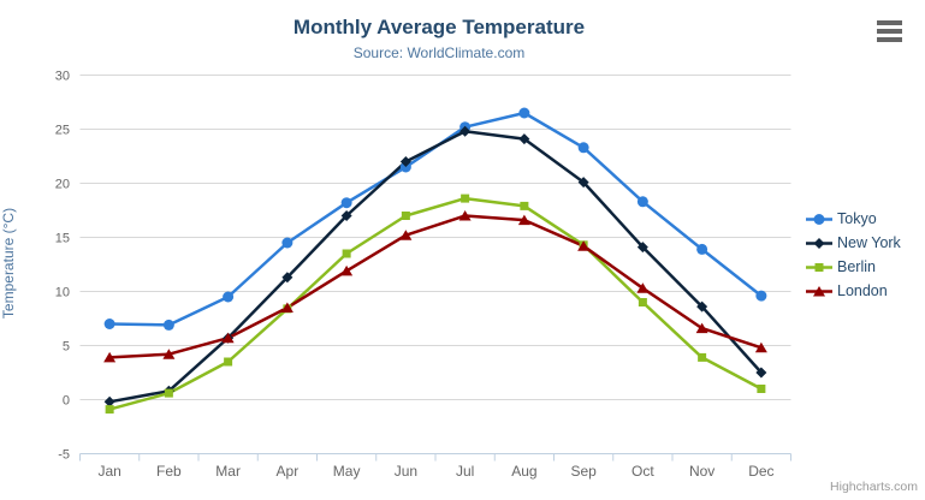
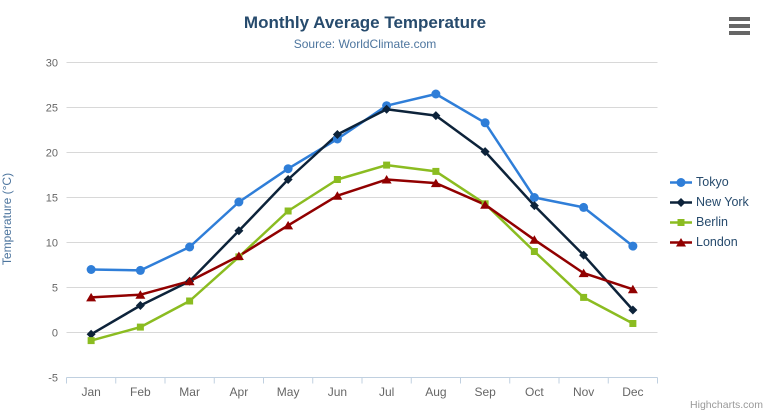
New York/Feb: 1 -> 3
Tokyo/Oct: 18 -> 15
